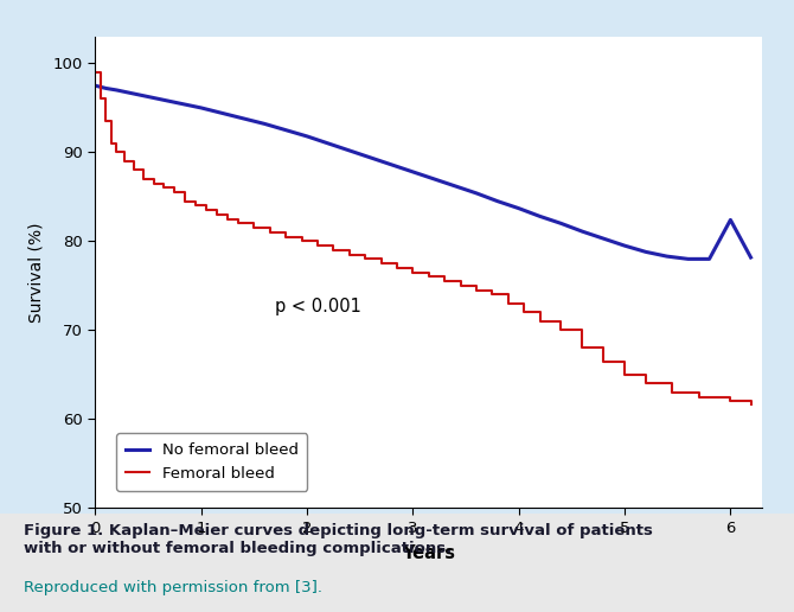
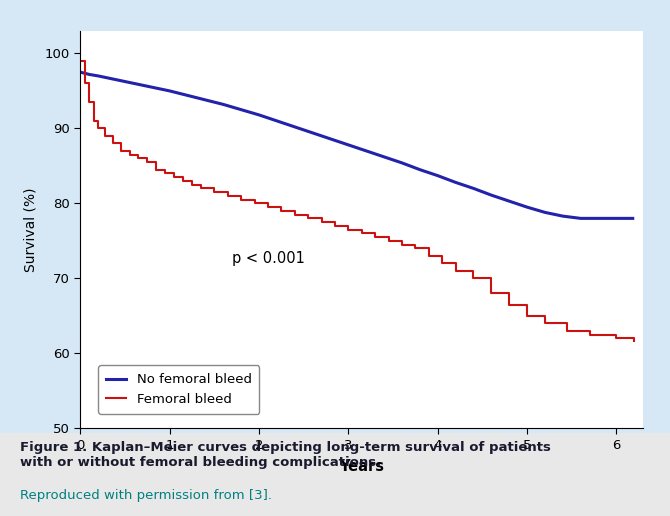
No femoral bleed/6: 82.4 -> 78.0
